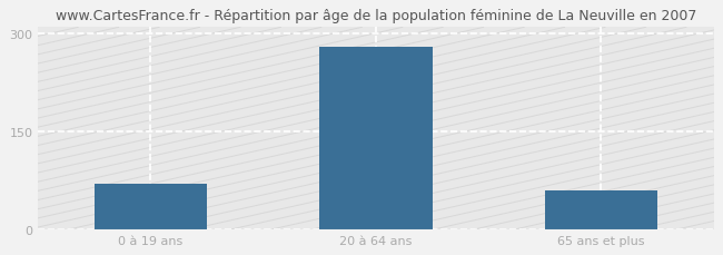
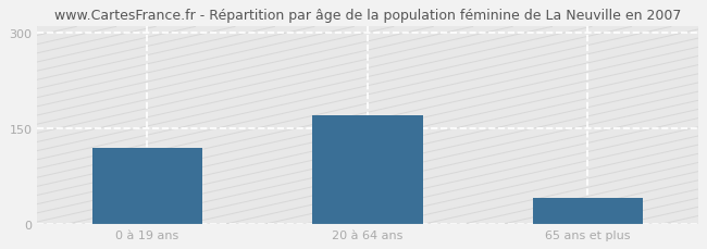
0 à 19 ans: 70 -> 120
20 à 64 ans: 280 -> 170
65 ans et plus: 60 -> 40
